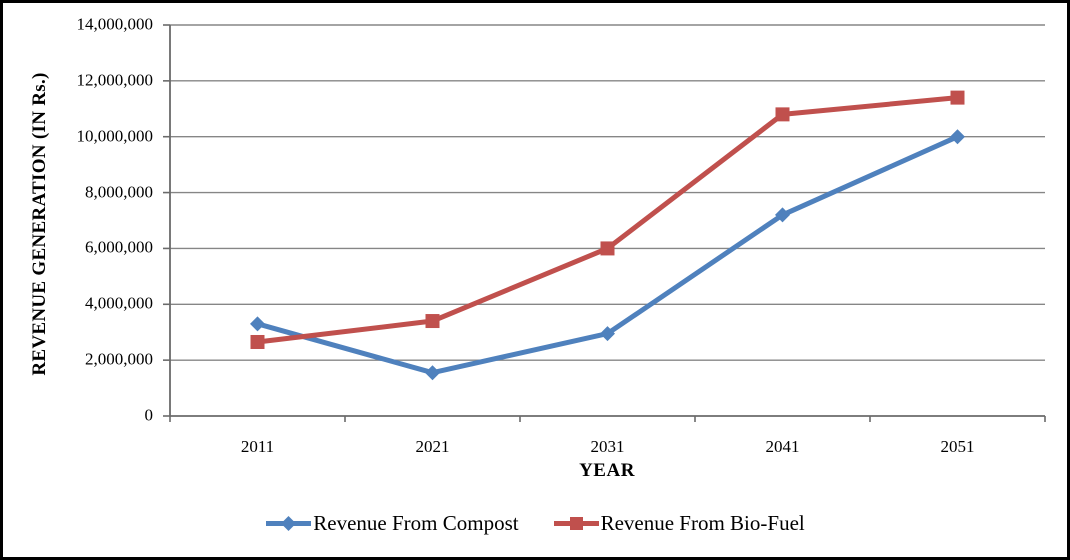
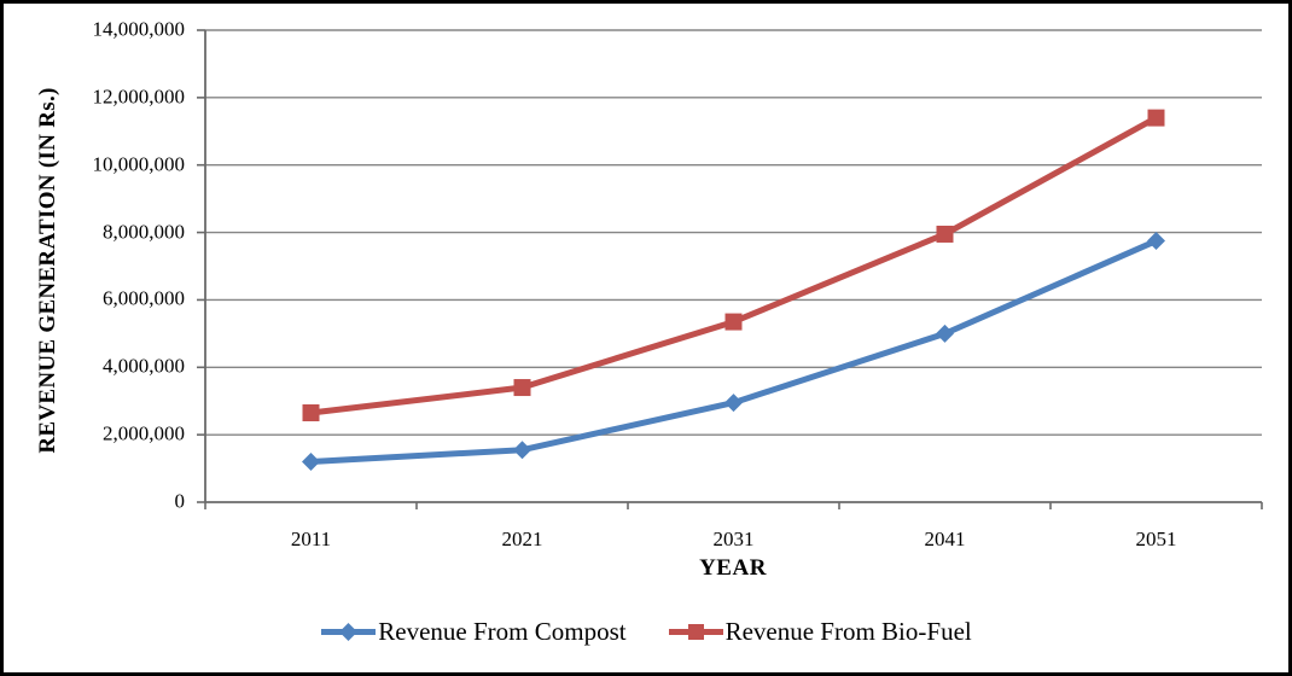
Revenue From Compost/2011: 3300000 -> 1200000
Revenue From Bio-Fuel/2031: 6000000 -> 5400000
Revenue From Compost/2041: 7200000 -> 5000000
Revenue From Bio-Fuel/2041: 10800000 -> 8000000
Revenue From Compost/2051: 10000000 -> 7800000
